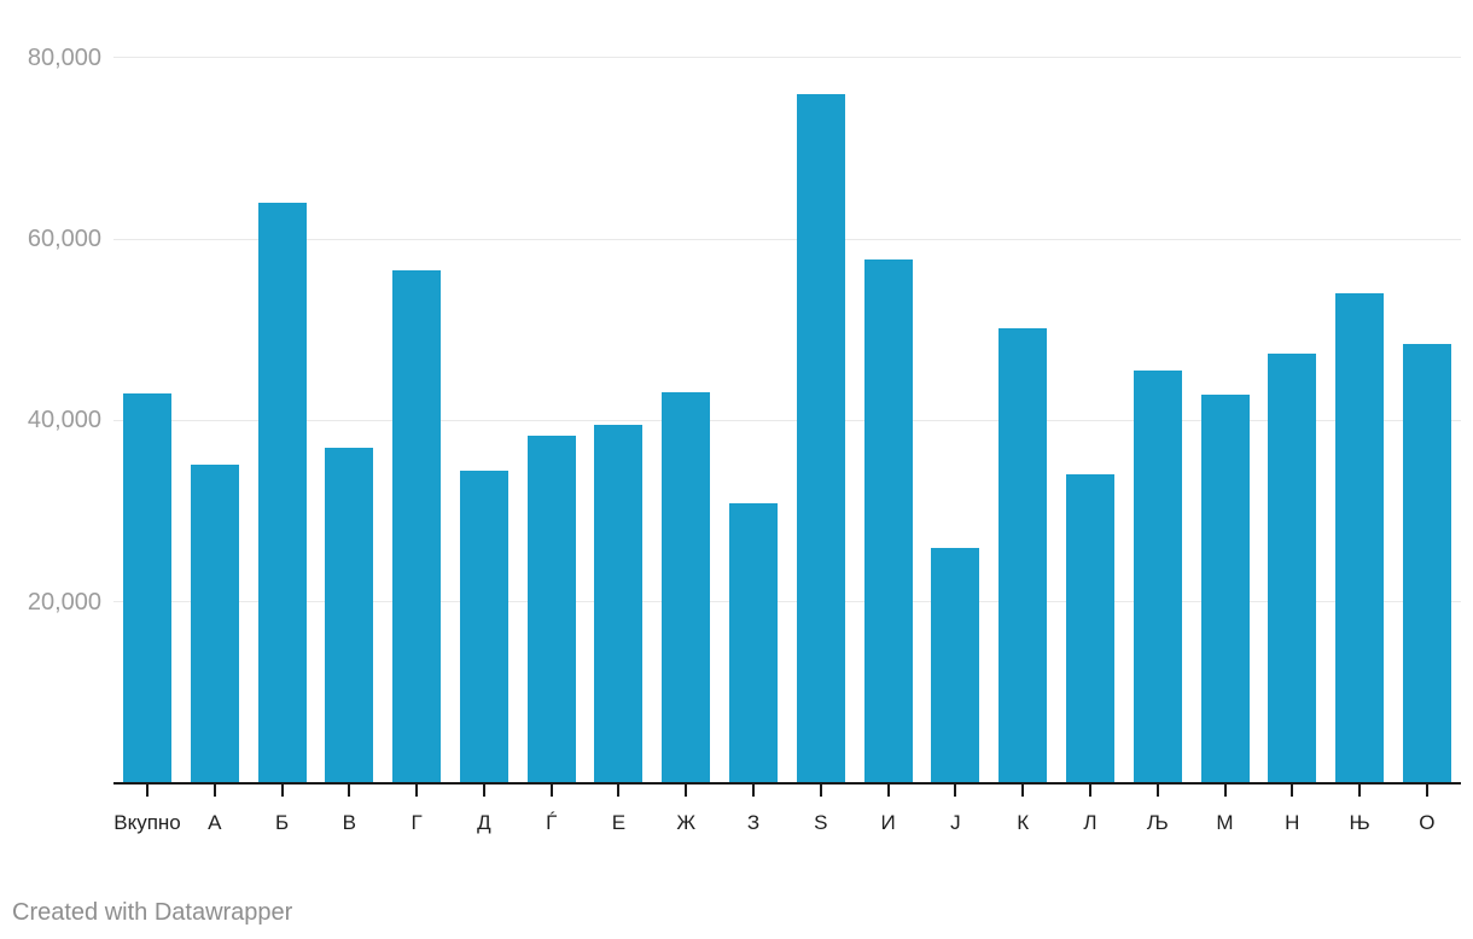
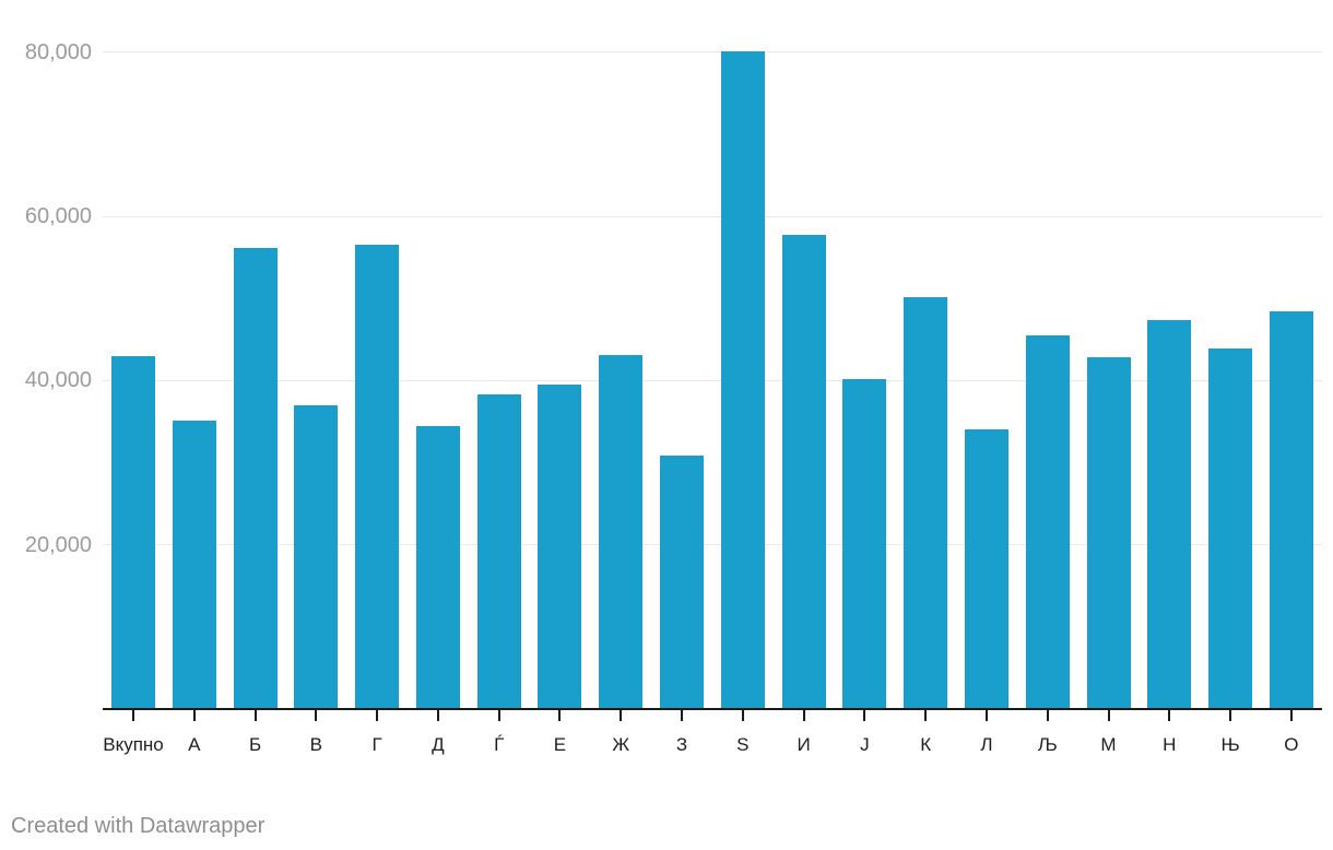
Б: 64000 -> 56000
Ѕ: 76000 -> 80000
Ј: 26000 -> 40000
Њ: 54000 -> 44000
